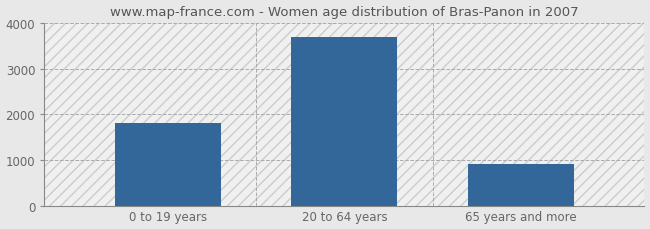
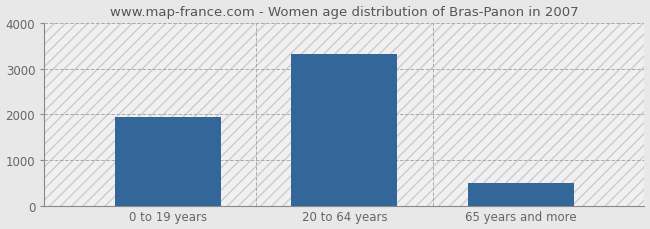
0 to 19 years: 1800 -> 1950
20 to 64 years: 3700 -> 3320
65 years and more: 900 -> 490
